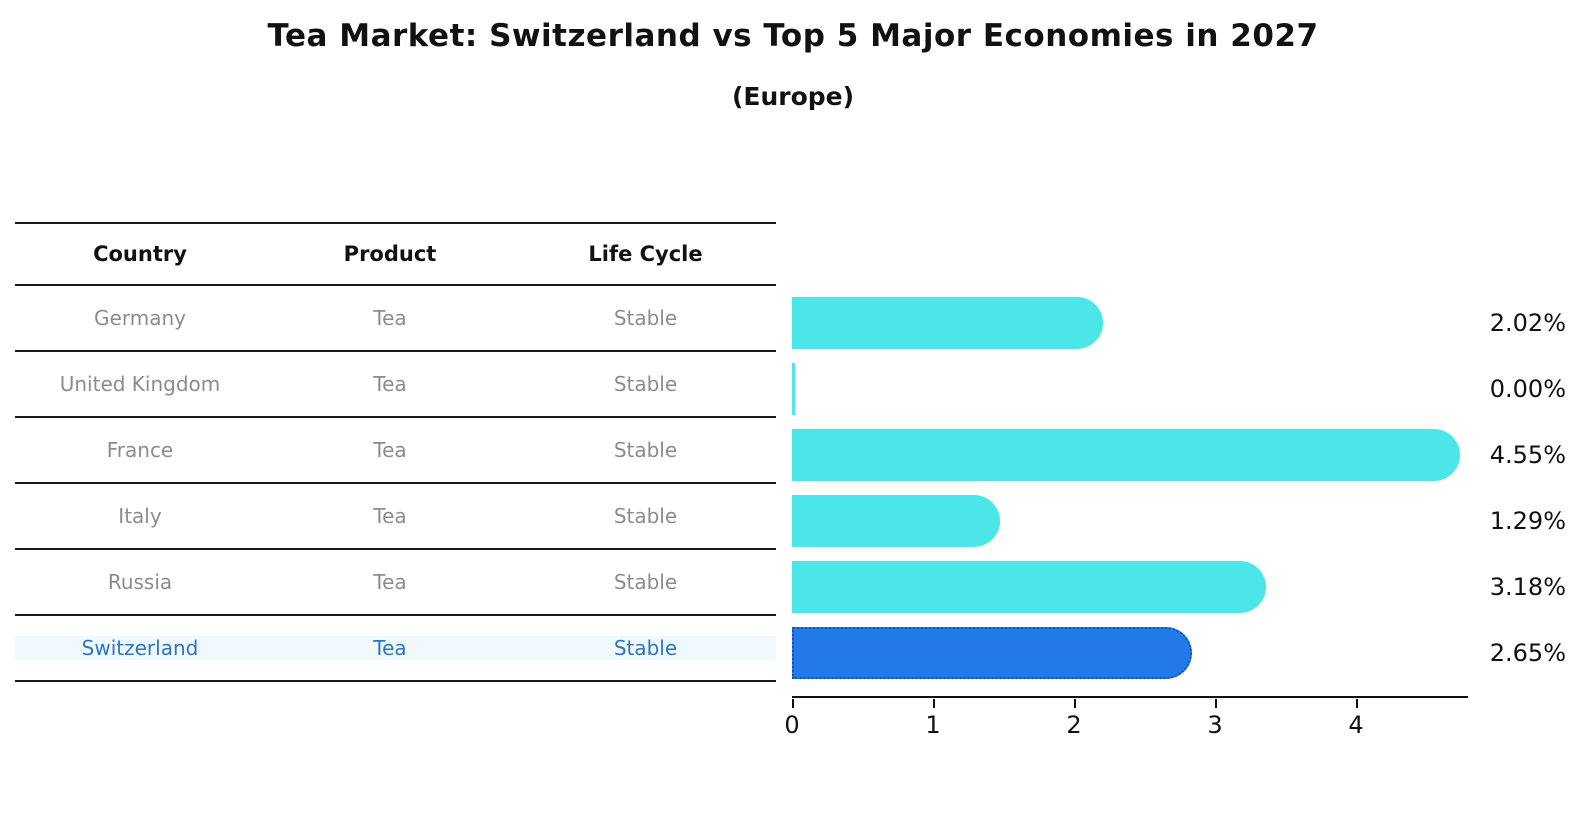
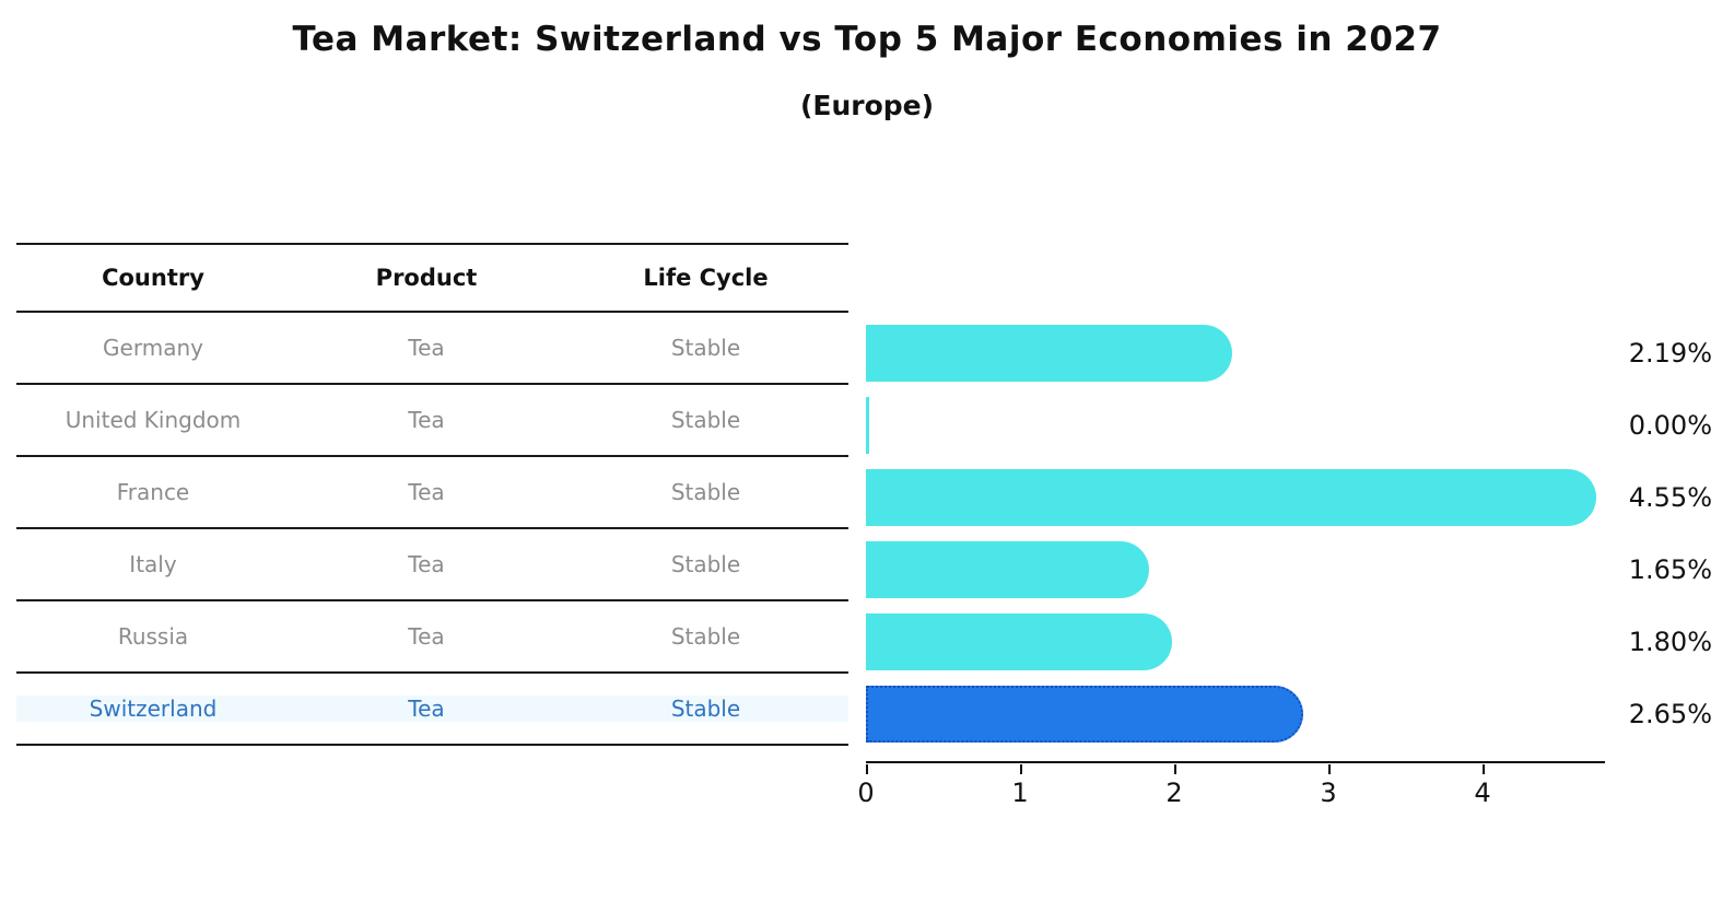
Germany: 2.02% -> 2.19%
Italy: 1.29% -> 1.65%
Russia: 3.18% -> 1.80%
